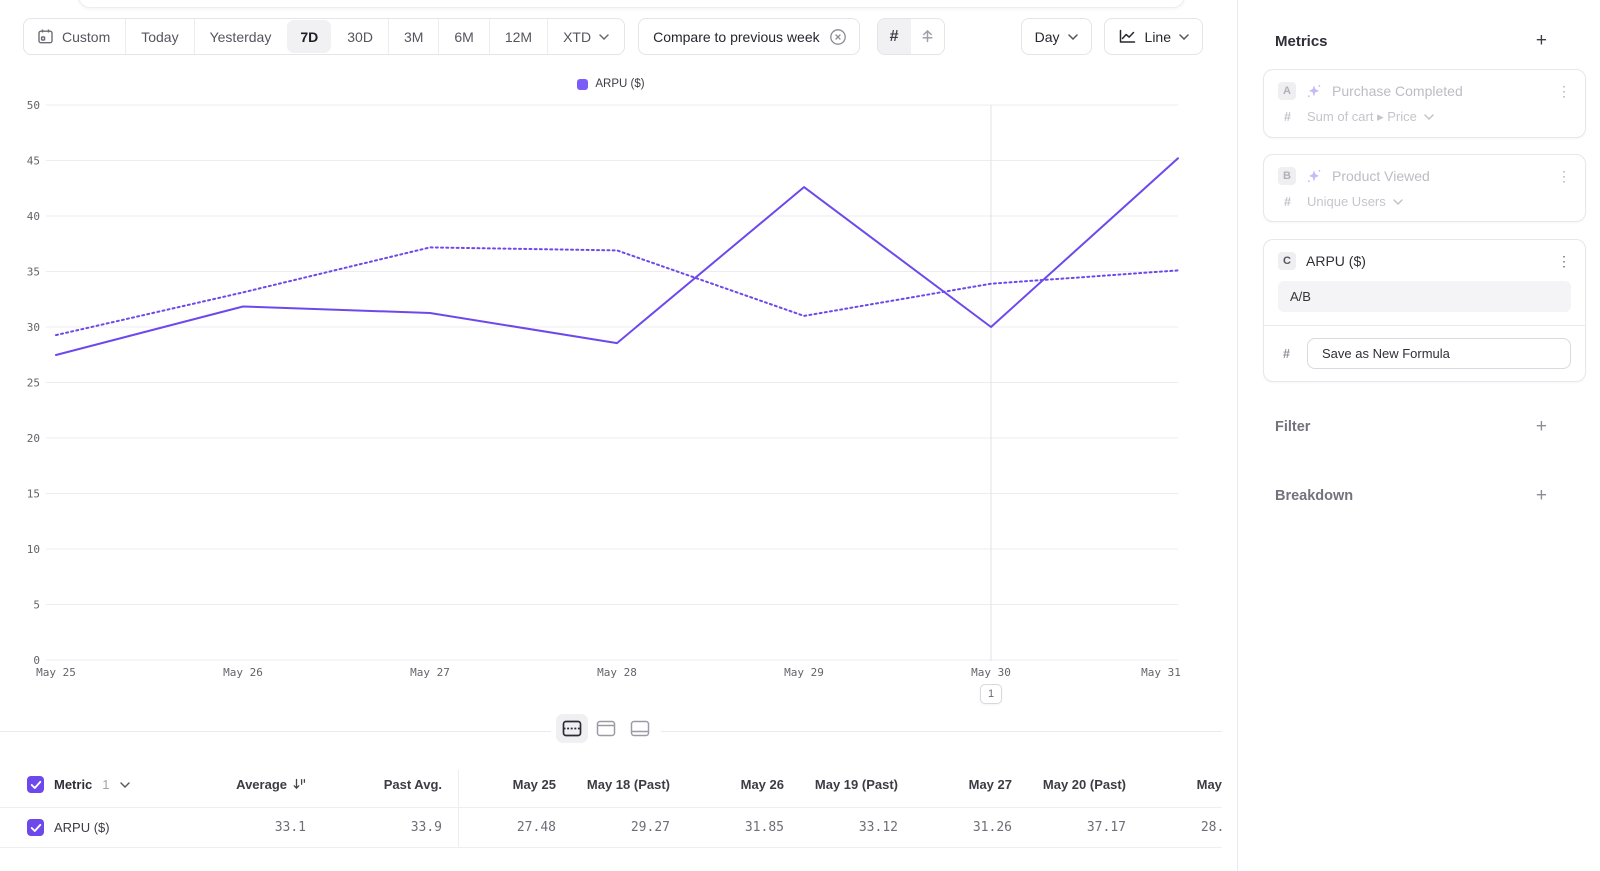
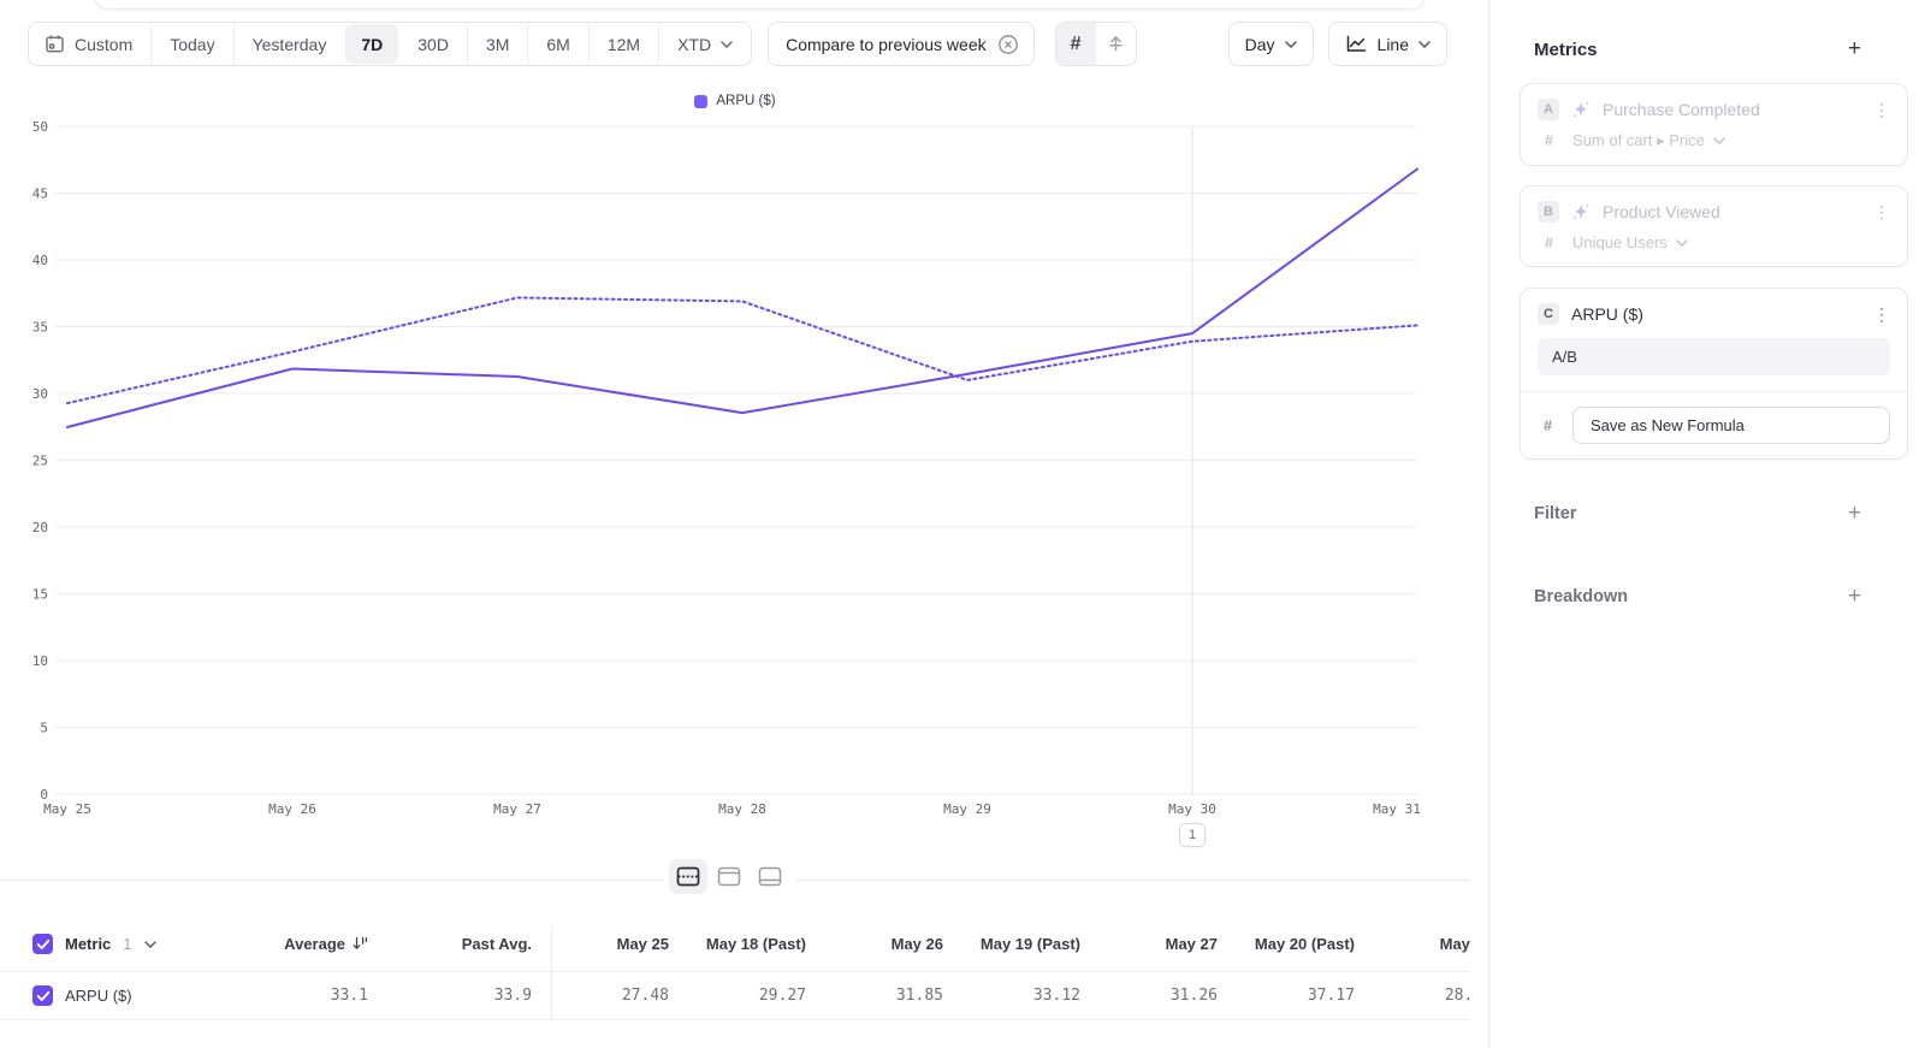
ARPU ($)/May 29: 42.6 -> 31.4
ARPU ($)/May 30: 30.0 -> 34.5
ARPU ($)/May 31: 45.2 -> 46.8
